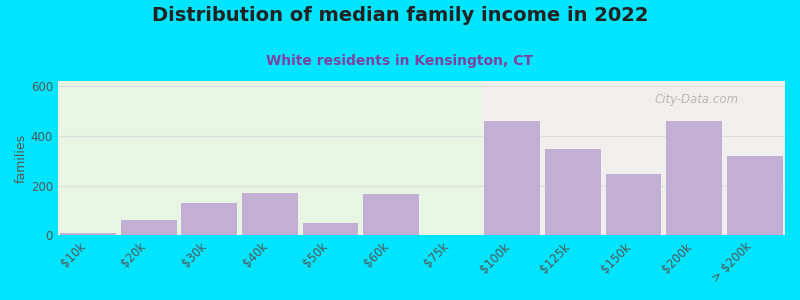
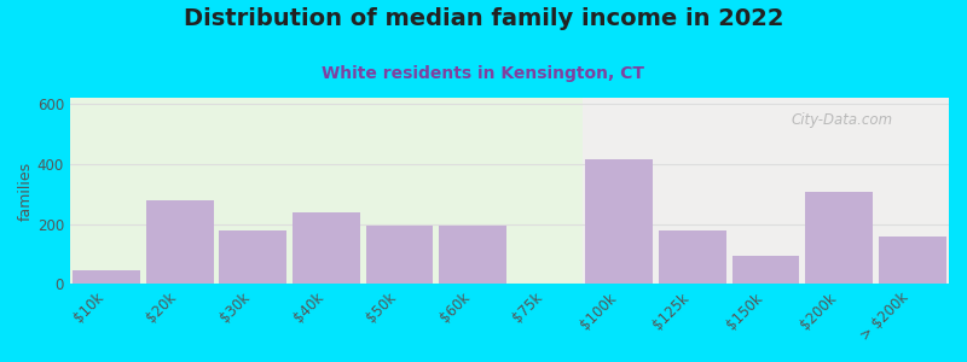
$10k: 10 -> 45
$20k: 60 -> 280
$30k: 130 -> 180
$40k: 170 -> 240
$50k: 50 -> 195
$60k: 165 -> 195
$100k: 460 -> 415
$125k: 345 -> 180
$150k: 245 -> 95
$200k: 460 -> 305
> $200k: 320 -> 160
